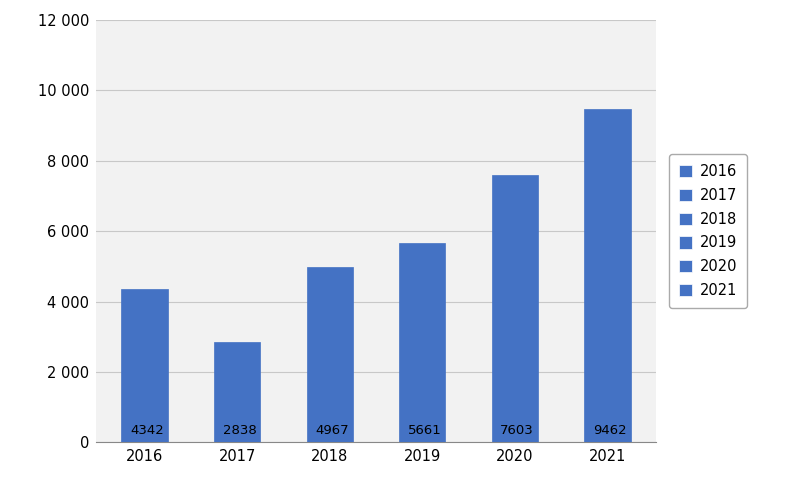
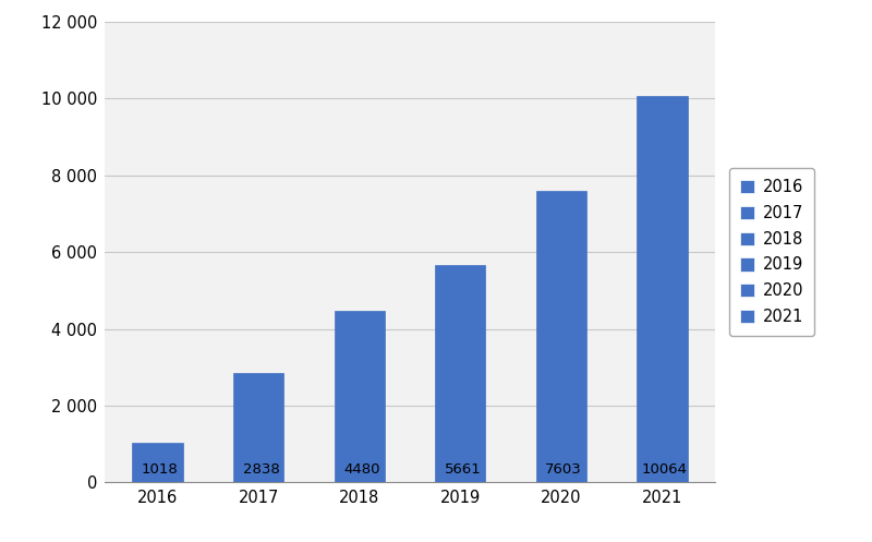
2016: 4342 -> 1018
2018: 4967 -> 4480
2021: 9462 -> 10064
